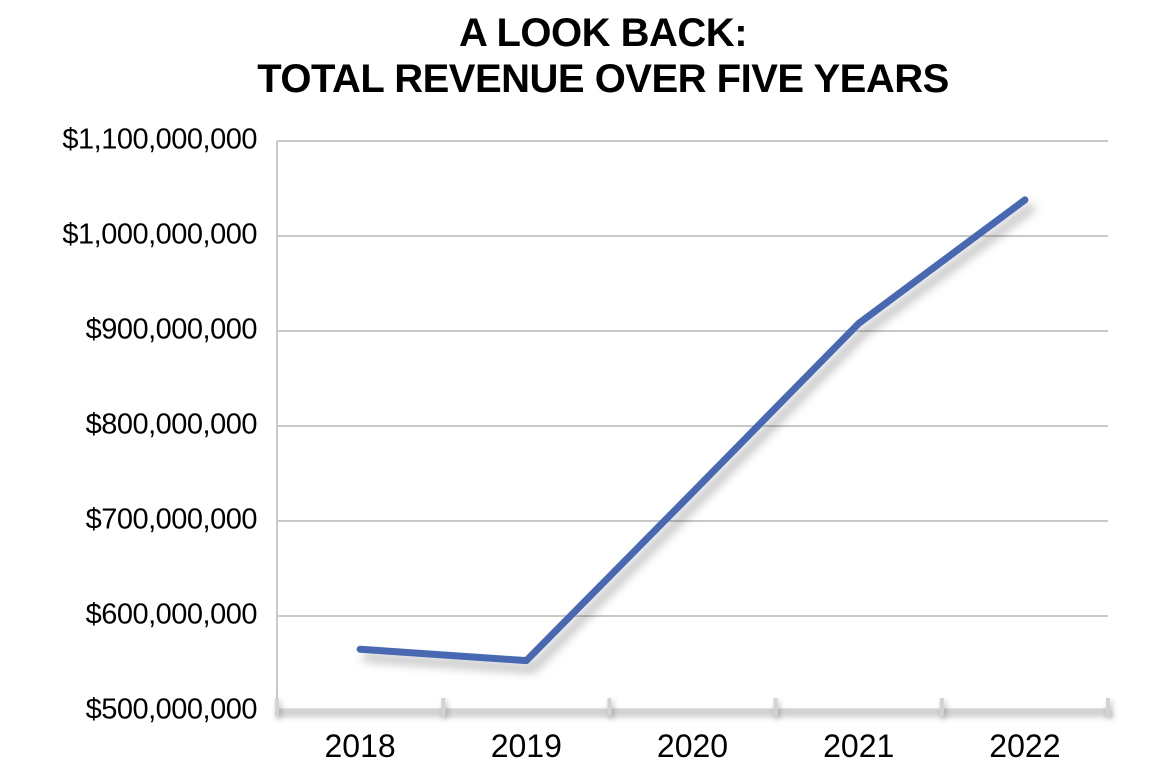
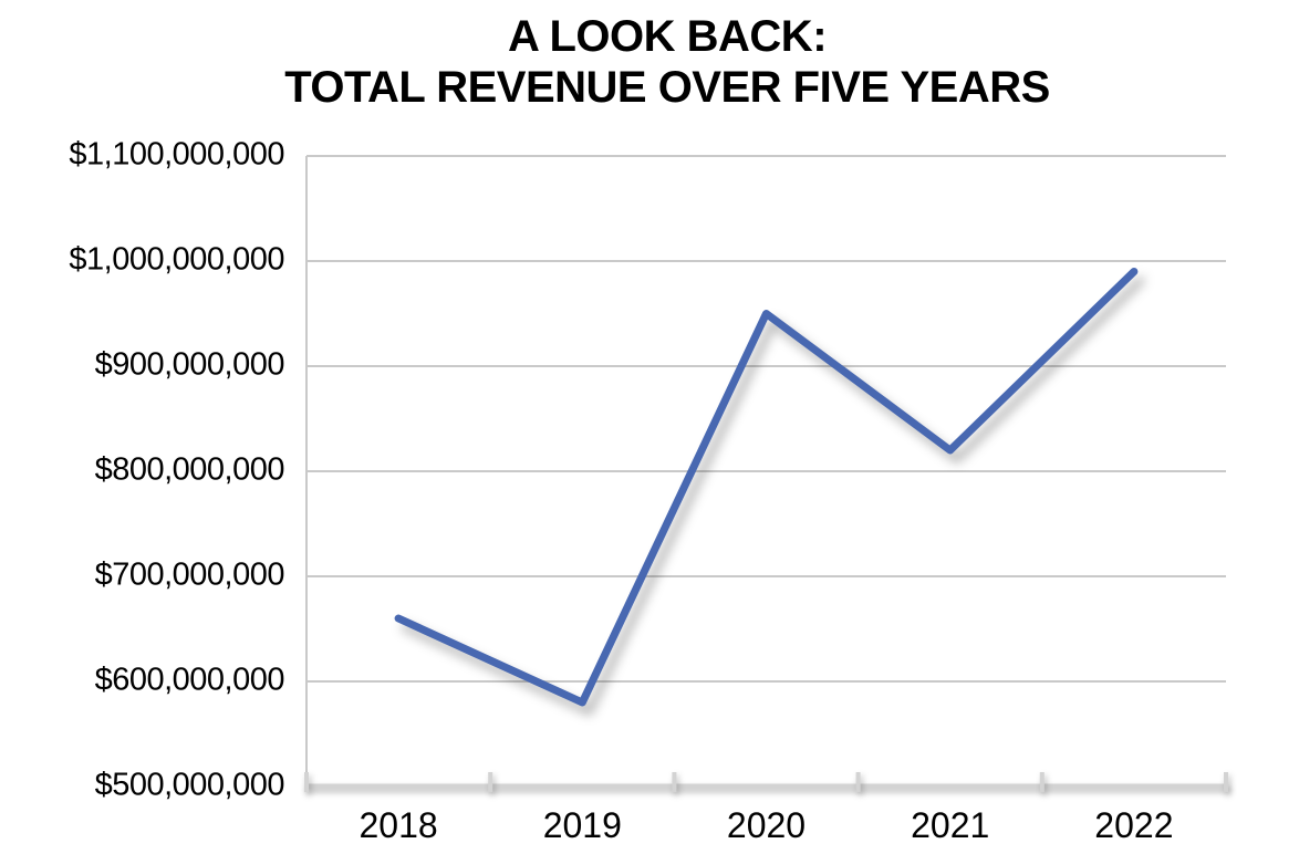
2018: $560000000 -> $660000000
2019: $550000000 -> $580000000
2020: $730000000 -> $950000000
2021: $910000000 -> $820000000
2022: $1040000000 -> $990000000
